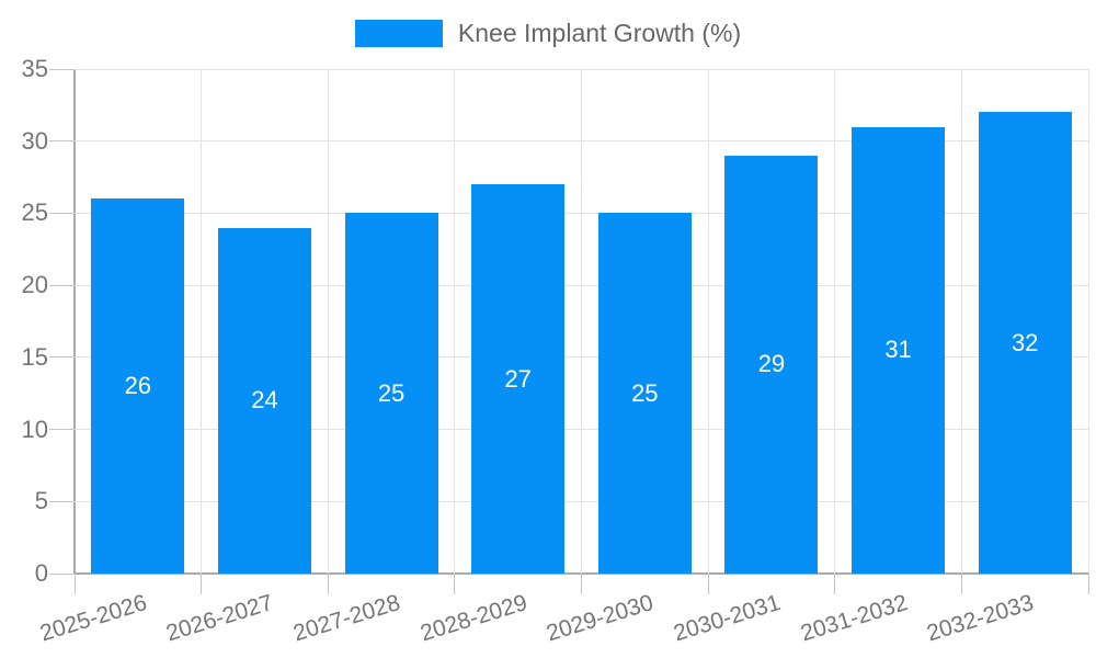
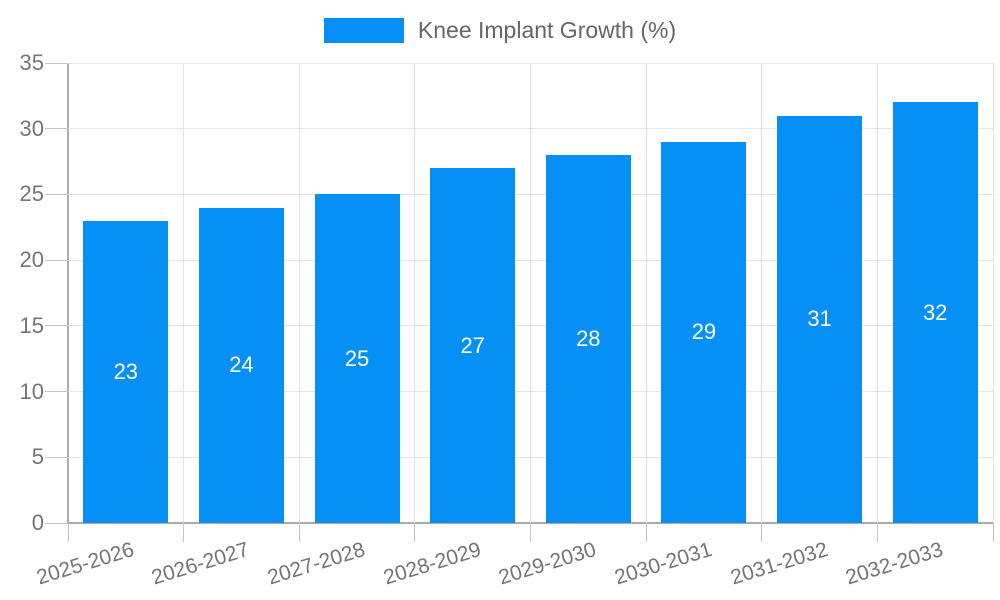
2025-2026: 26 -> 23
2029-2030: 25 -> 28
